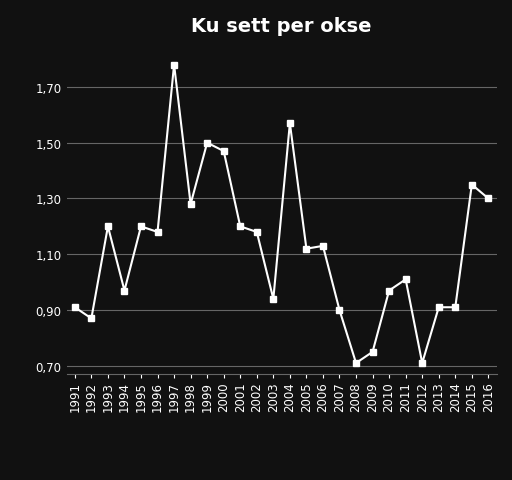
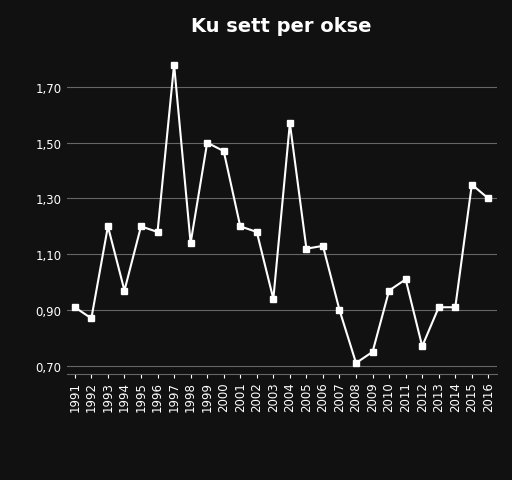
1998: 1,28 -> 1,14
2012: 0,71 -> 0,77
